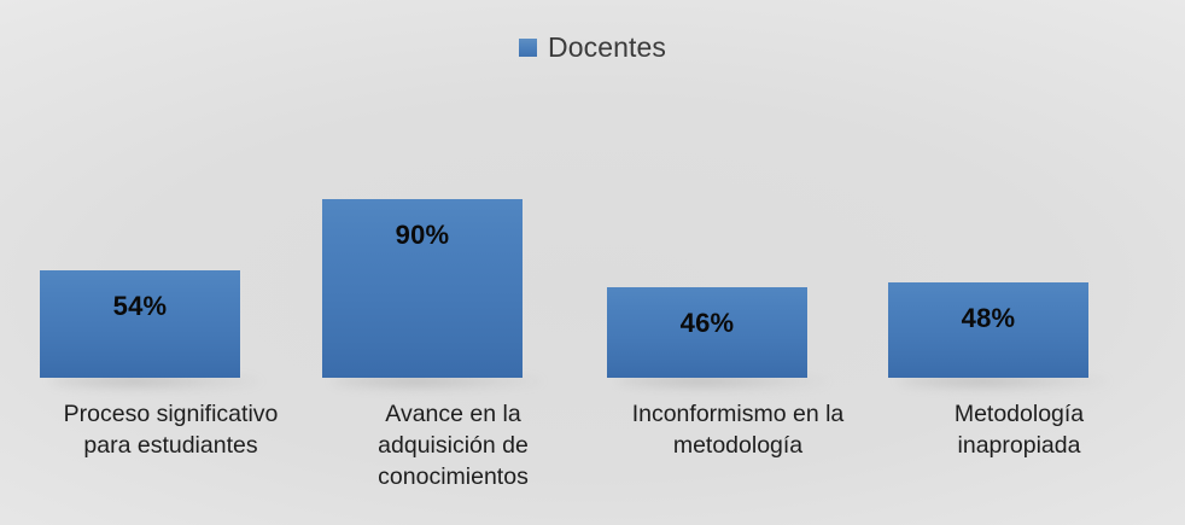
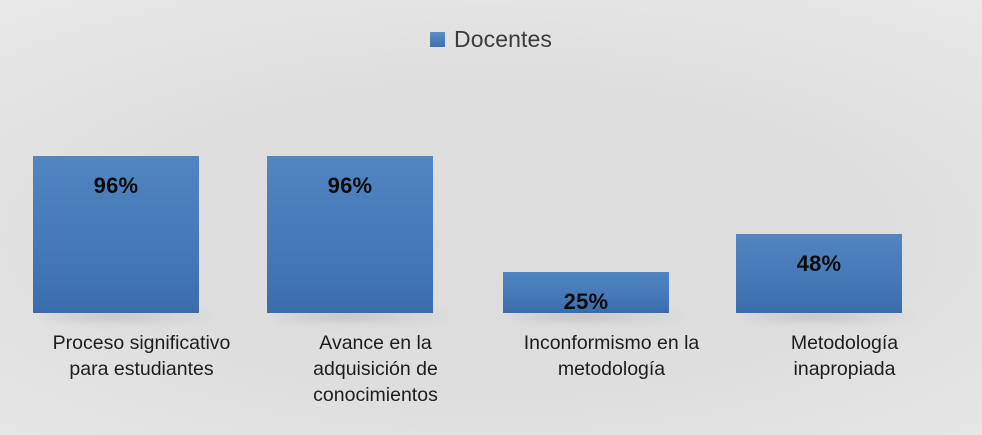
Proceso significativo para estudiantes: 54% -> 96%
Avance en la adquisición de conocimientos: 90% -> 96%
Inconformismo en la metodología: 46% -> 25%
